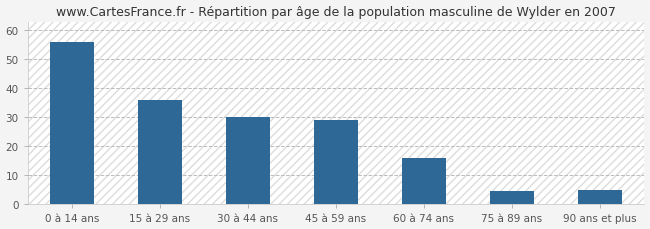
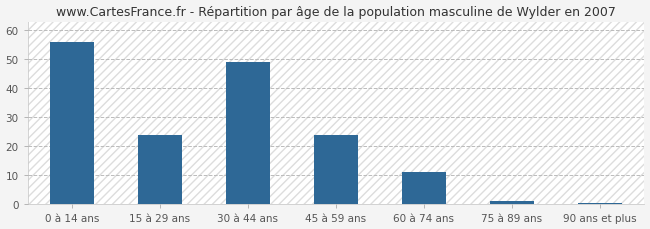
15 à 29 ans: 36.0 -> 24.0
30 à 44 ans: 30.0 -> 49.0
45 à 59 ans: 29.0 -> 24.0
60 à 74 ans: 16.0 -> 11.0
75 à 89 ans: 4.5 -> 1.2
90 ans et plus: 5.0 -> 0.4
